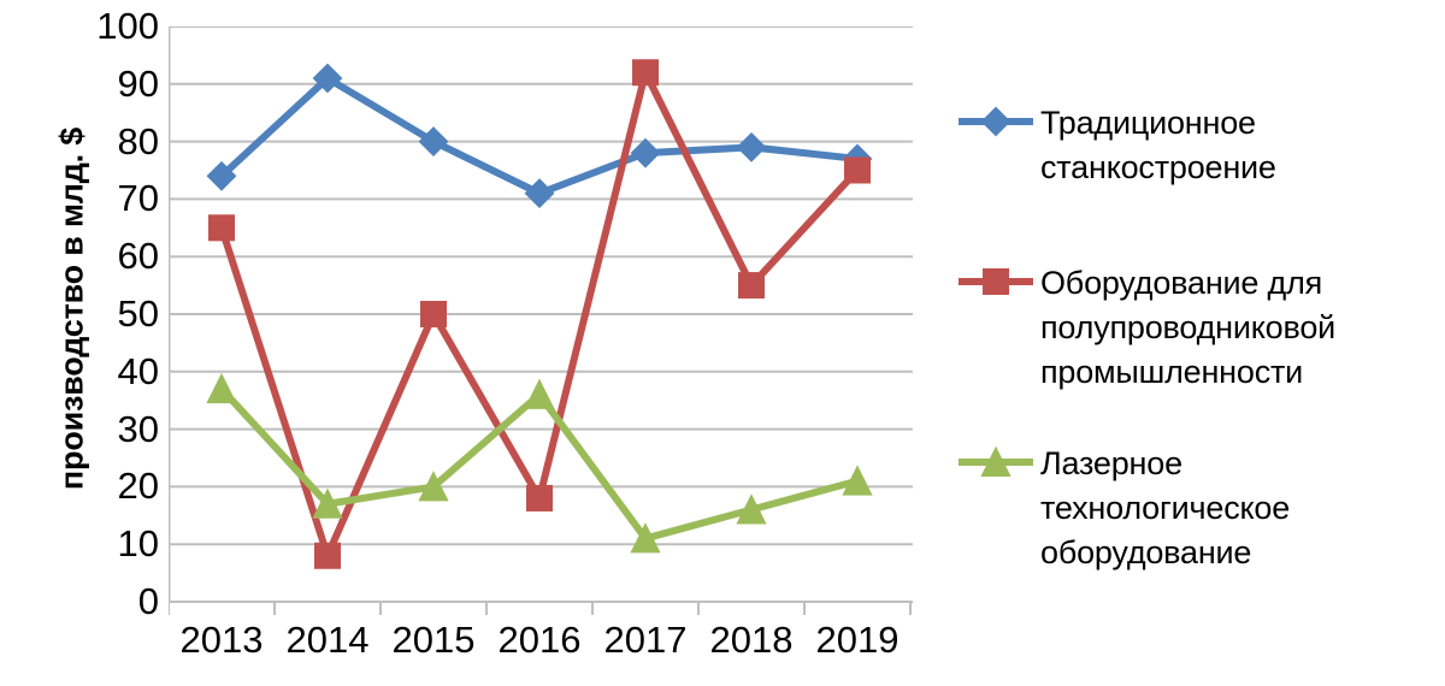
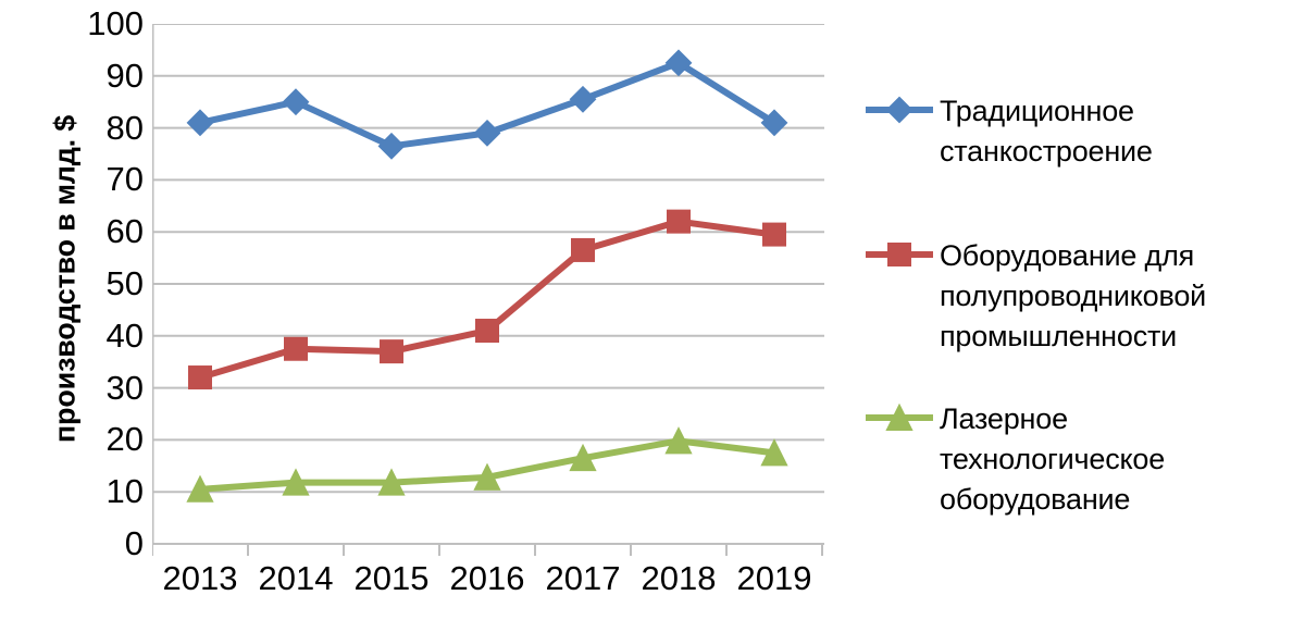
Традиционное станкостроение/2013: 74 -> 81
Оборудование для полупроводниковой промышленности/2013: 65 -> 32
Лазерное технологическое оборудование/2013: 37 -> 10
Традиционное станкостроение/2014: 91 -> 85
Оборудование для полупроводниковой промышленности/2014: 8 -> 38
Лазерное технологическое оборудование/2014: 17 -> 12
Традиционное станкостроение/2015: 80 -> 76
Оборудование для полупроводниковой промышленности/2015: 50 -> 37
Лазерное технологическое оборудование/2015: 20 -> 12
Традиционное станкостроение/2016: 71 -> 79
Оборудование для полупроводниковой промышленности/2016: 18 -> 41
Лазерное технологическое оборудование/2016: 36 -> 13
Традиционное станкостроение/2017: 78 -> 86
Оборудование для полупроводниковой промышленности/2017: 92 -> 56
Лазерное технологическое оборудование/2017: 11 -> 16
Традиционное станкостроение/2018: 79 -> 92
Оборудование для полупроводниковой промышленности/2018: 55 -> 62
Лазерное технологическое оборудование/2018: 16 -> 20
Традиционное станкостроение/2019: 77 -> 81
Оборудование для полупроводниковой промышленности/2019: 75 -> 60
Лазерное технологическое оборудование/2019: 21 -> 18
